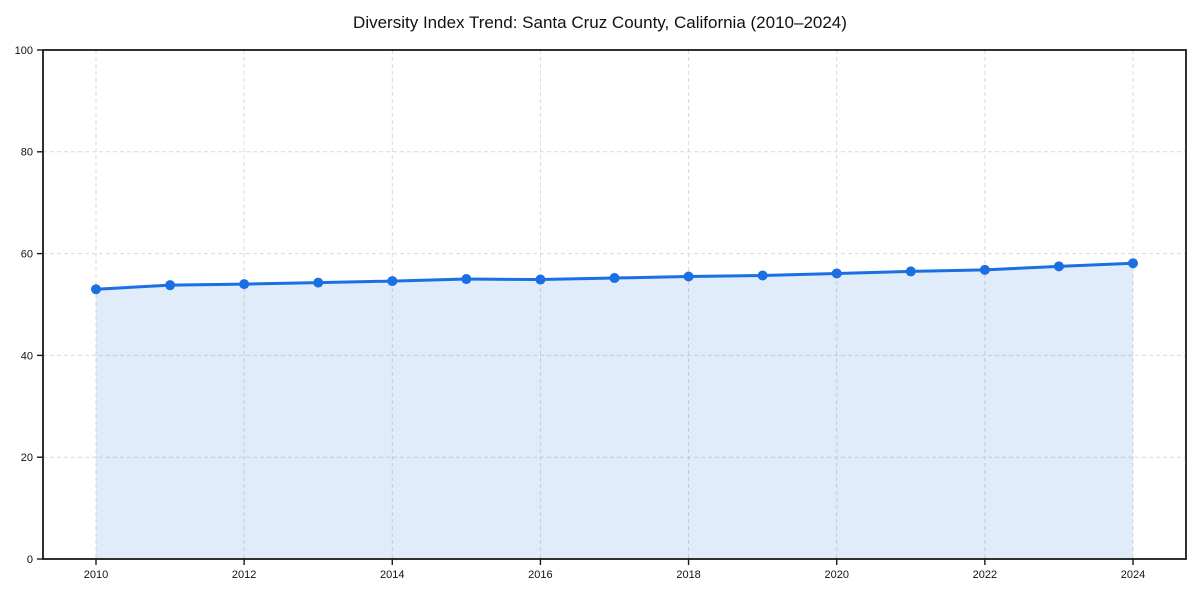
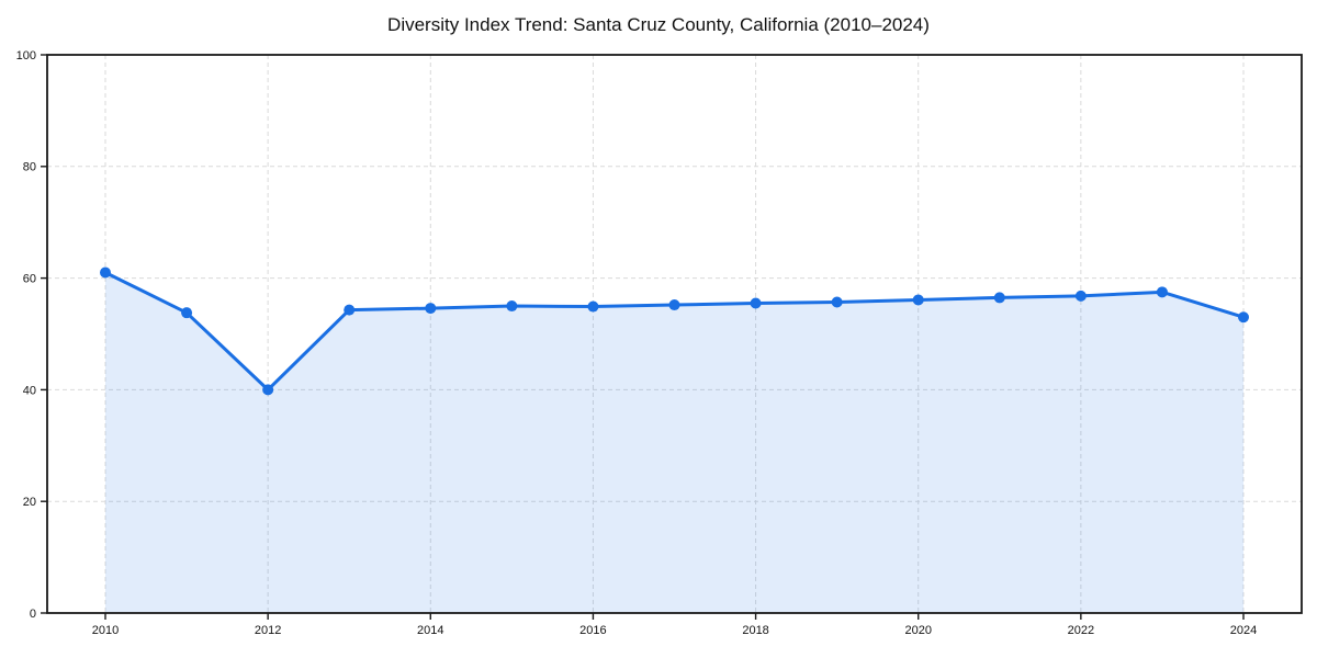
2010: 53 -> 61
2012: 54 -> 40
2024: 58 -> 53
